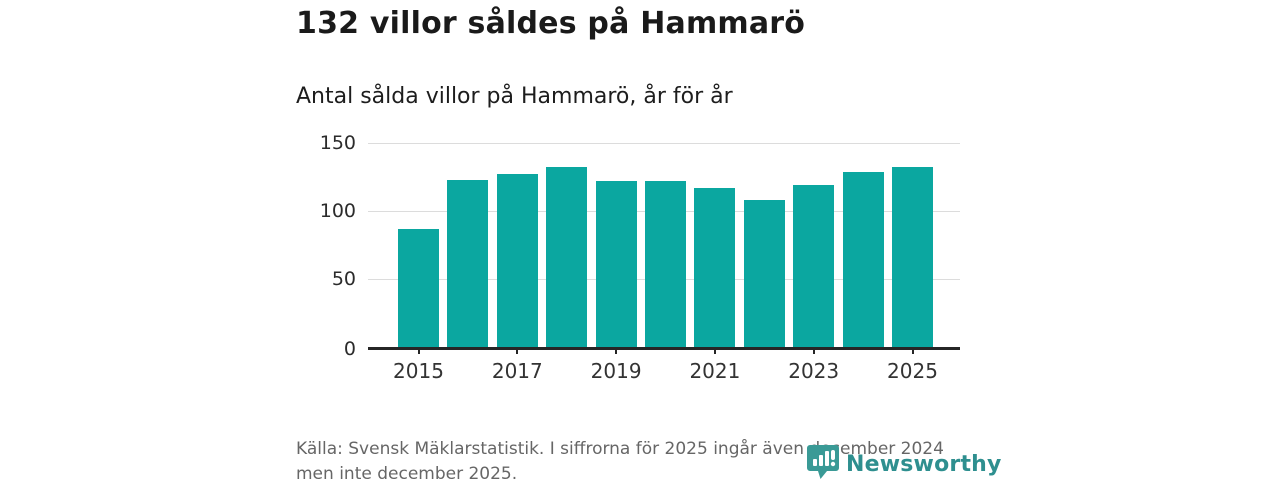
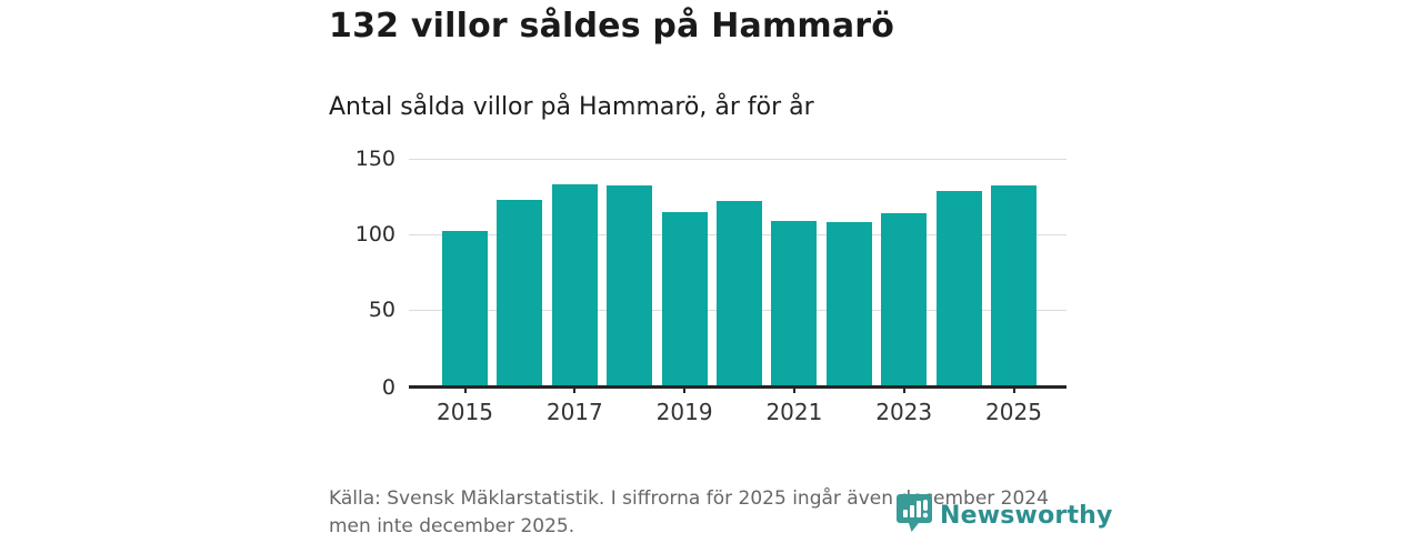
2015: 87 -> 102
2017: 127 -> 133
2019: 122 -> 115
2021: 117 -> 109
2023: 119 -> 114
